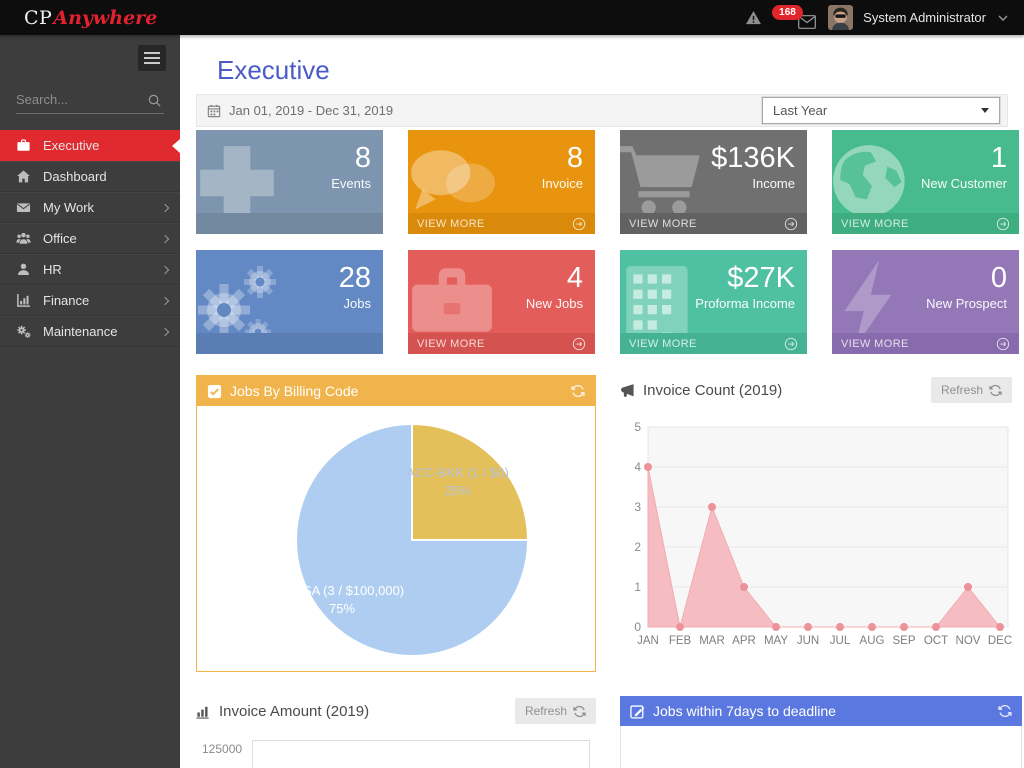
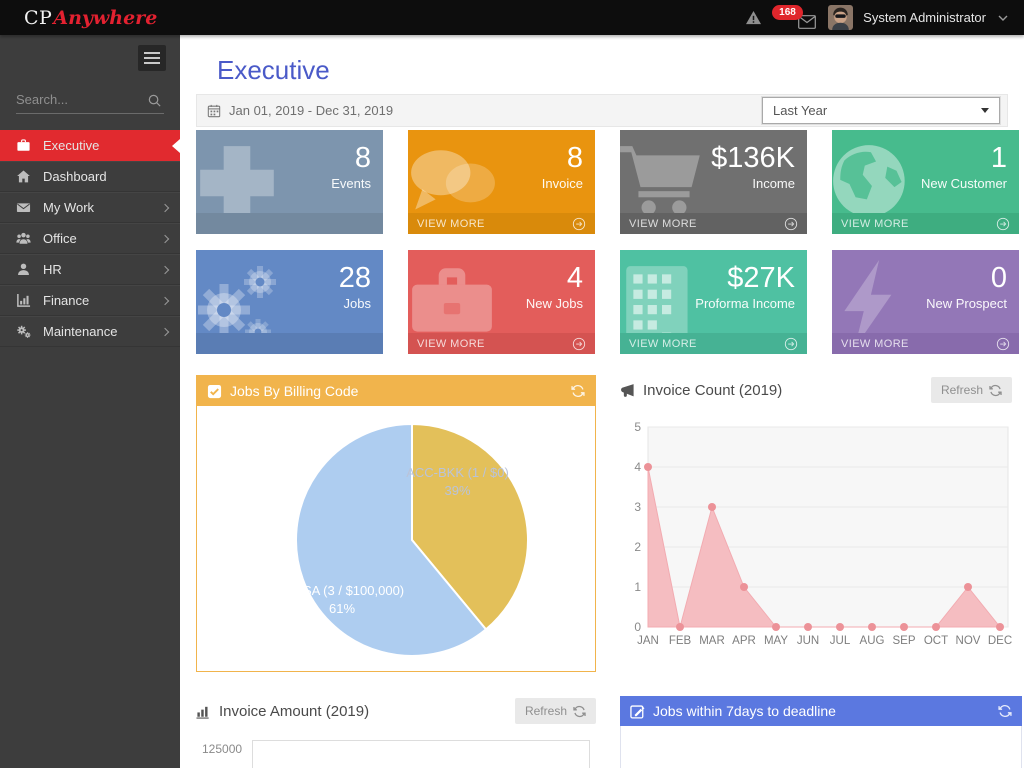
Jobs By Billing Code/ACC-BKK (1 / $0): 25% -> 39%
Jobs By Billing Code/UD-SA (3 / $100,000): 75% -> 61%
